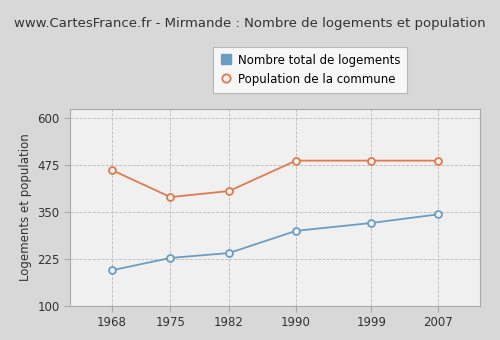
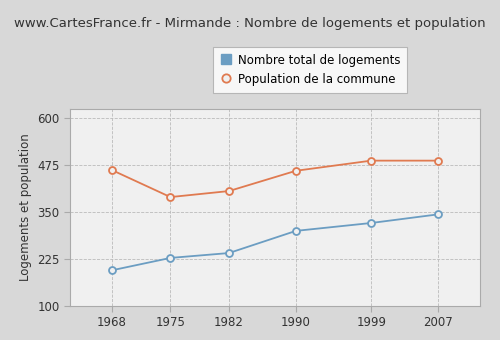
Population de la commune/1990: 487 -> 460
